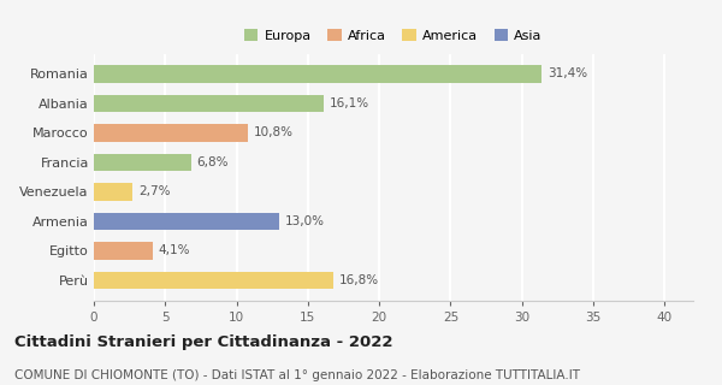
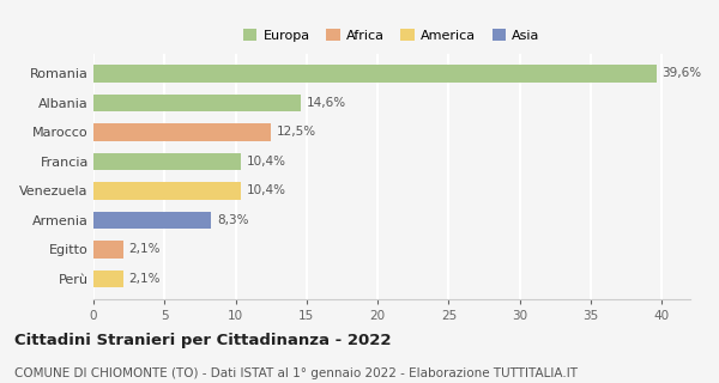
Romania: 31,4% -> 39,6%
Albania: 16,1% -> 14,6%
Marocco: 10,8% -> 12,5%
Francia: 6,8% -> 10,4%
Venezuela: 2,7% -> 10,4%
Armenia: 13,0% -> 8,3%
Egitto: 4,1% -> 2,1%
Perù: 16,8% -> 2,1%
